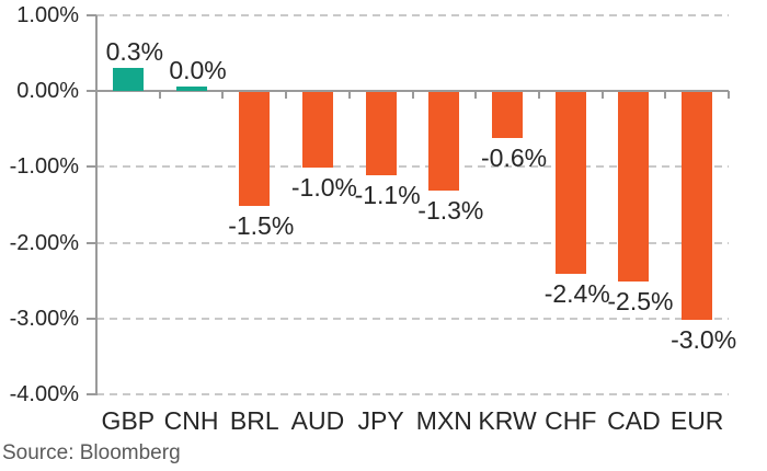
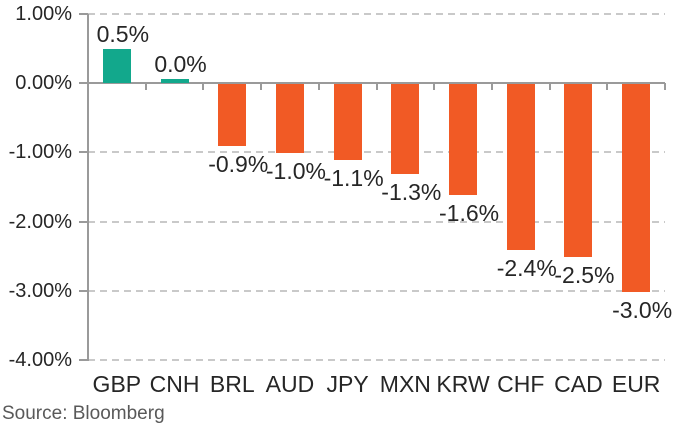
GBP: 0.3% -> 0.5%
BRL: -1.5% -> -0.9%
KRW: -0.6% -> -1.6%
